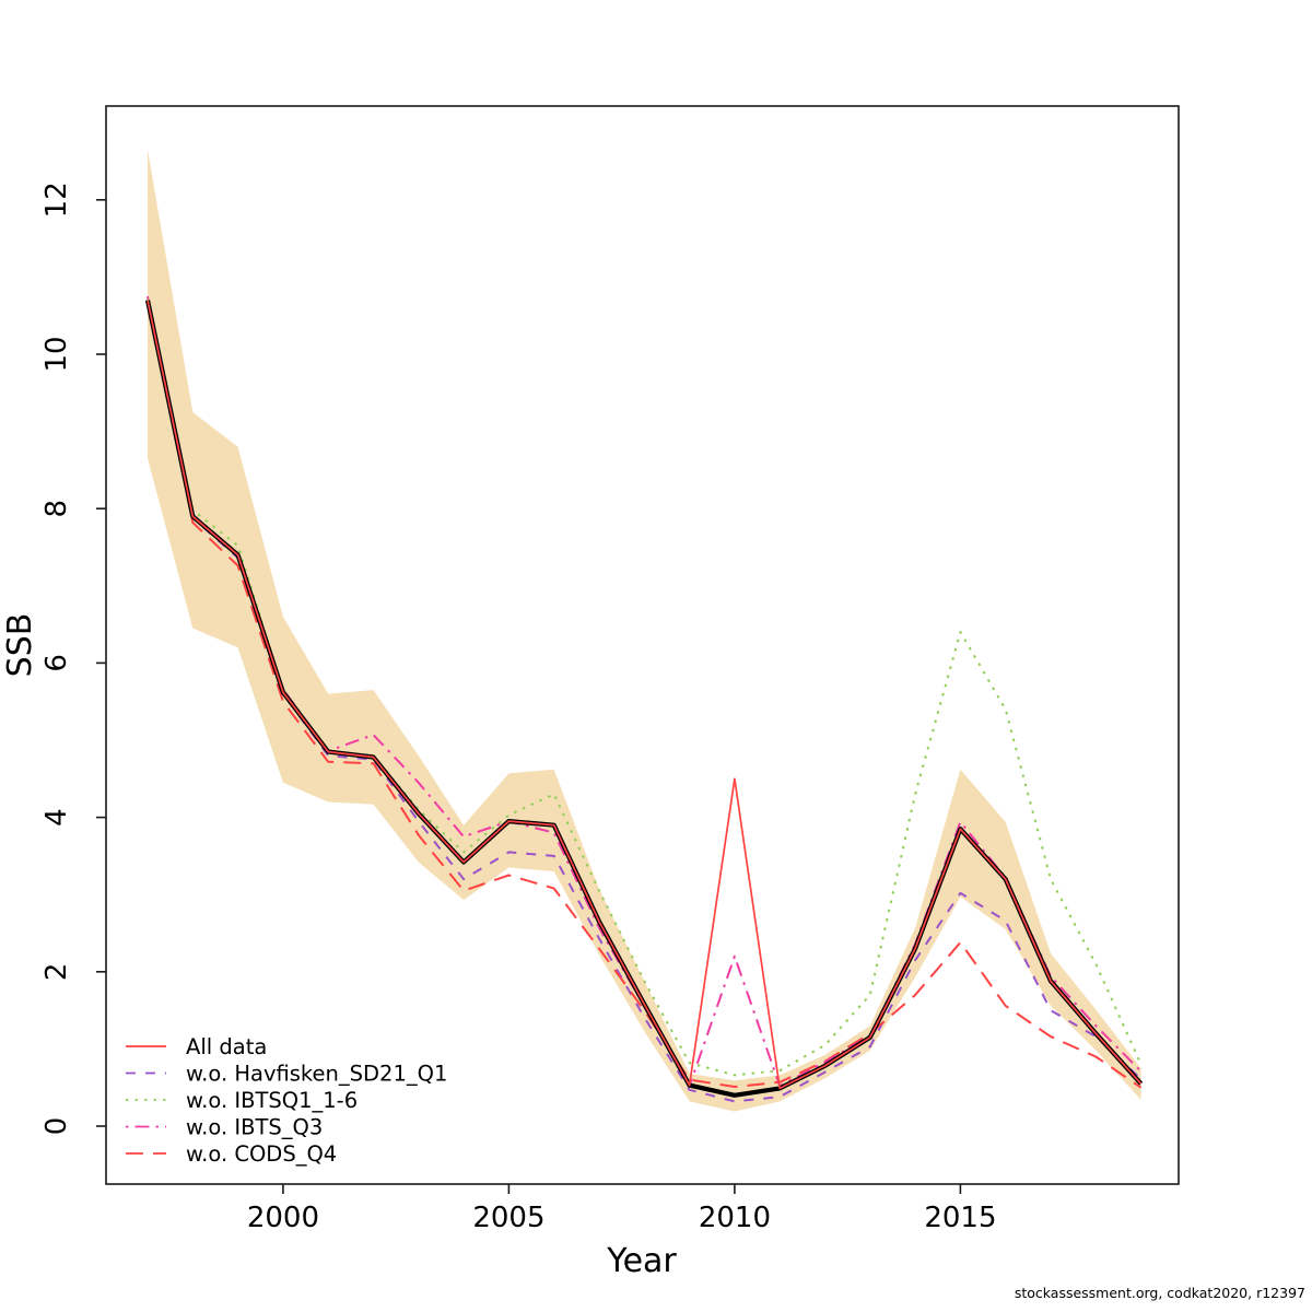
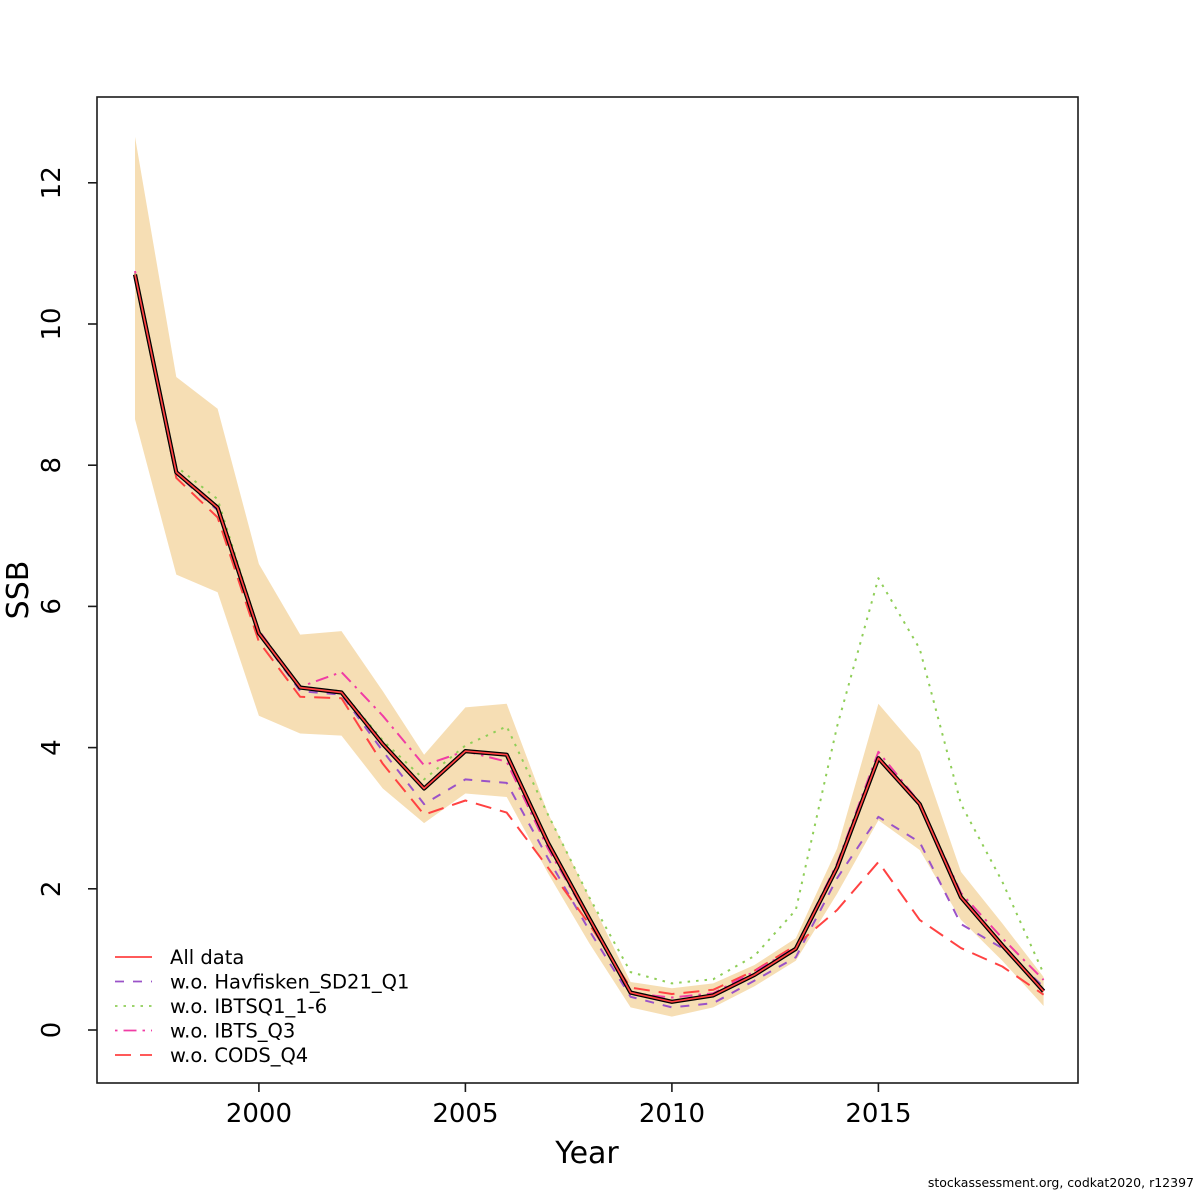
w.o. IBTS_Q3/2010: 2.2 -> 0.5
All data/2010: 4.5 -> 0.4
